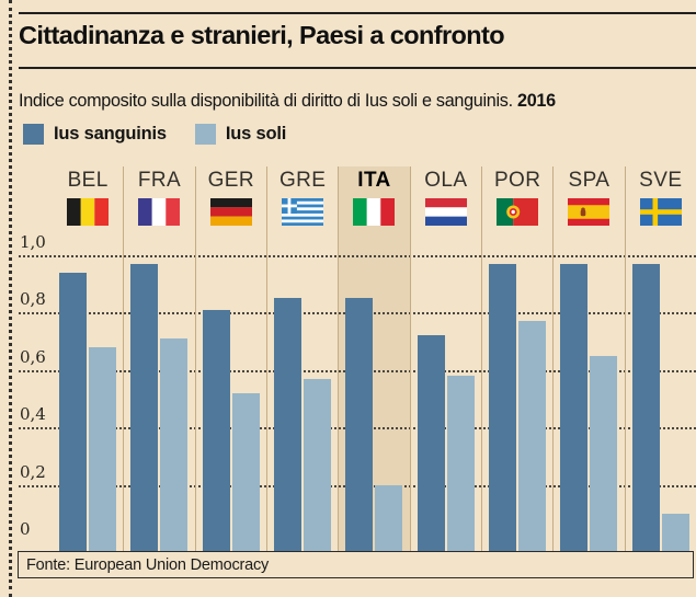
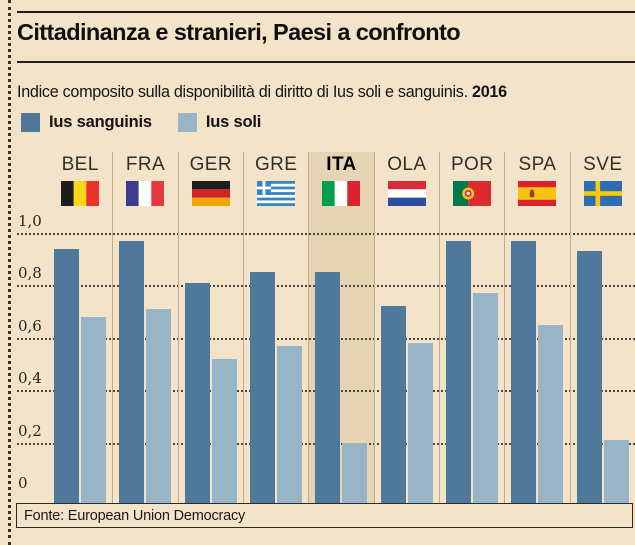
Ius sanguinis/SVE: 0,97 -> 0,93
Ius soli/SVE: 0,10 -> 0,21
